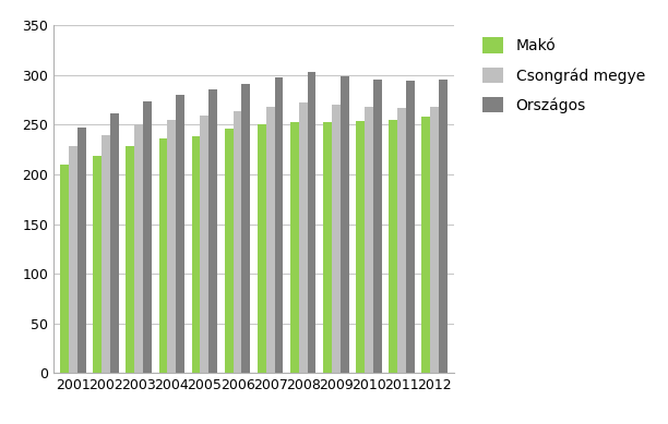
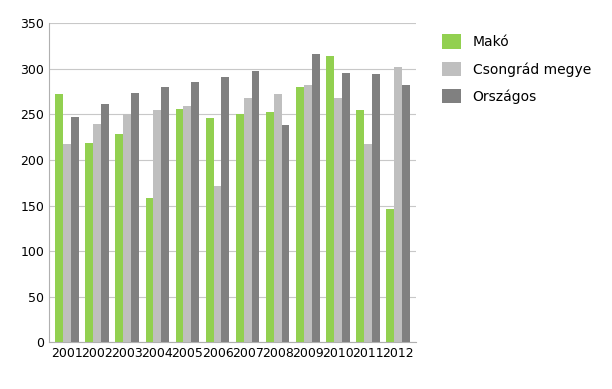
Makó/2001: 210 -> 272
Csongrád megye/2001: 229 -> 218
Makó/2004: 236 -> 158
Makó/2005: 239 -> 256
Csongrád megye/2006: 264 -> 172
Országos/2008: 303 -> 238
Makó/2009: 253 -> 280
Csongrád megye/2009: 270 -> 282
Országos/2009: 299 -> 316
Makó/2010: 254 -> 314
Csongrád megye/2011: 267 -> 218
Makó/2012: 258 -> 146
Csongrád megye/2012: 268 -> 302
Országos/2012: 296 -> 282
